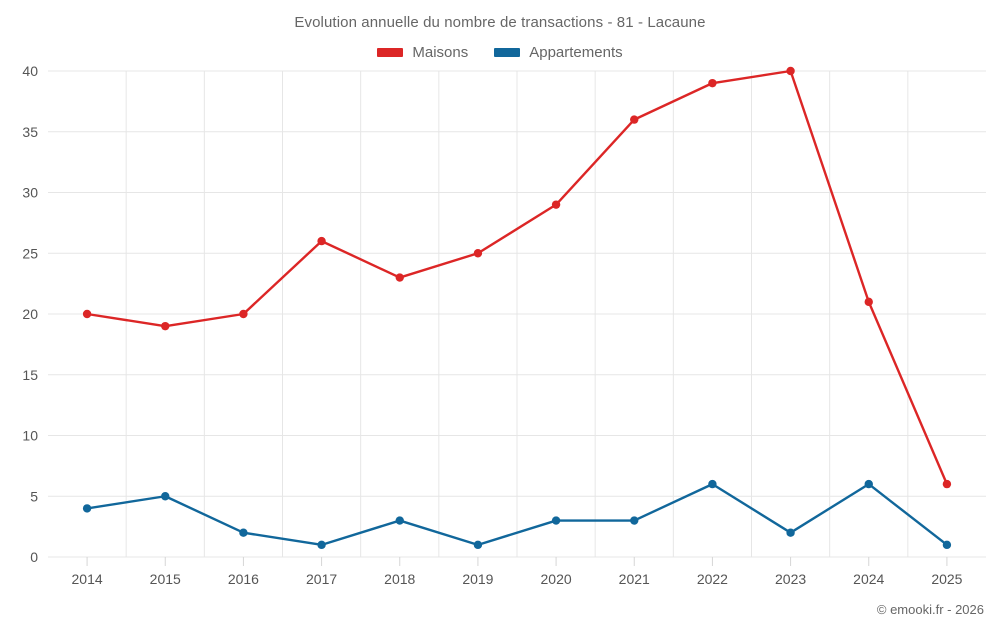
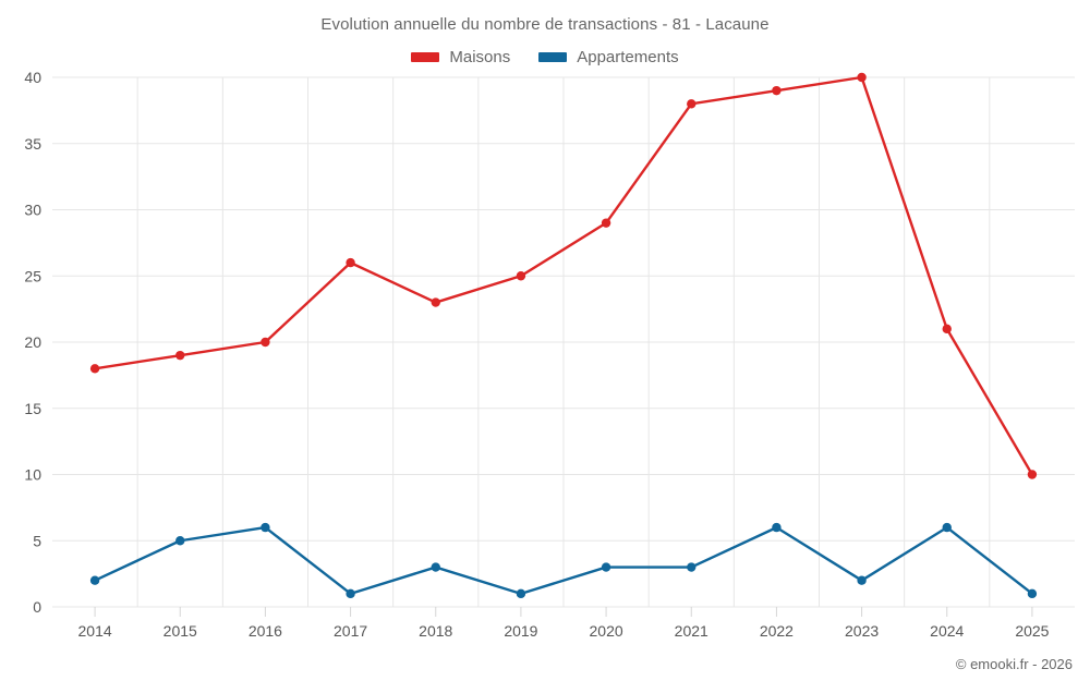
Maisons/2014: 20 -> 18
Appartements/2014: 4 -> 2
Appartements/2016: 2 -> 6
Maisons/2021: 36 -> 38
Maisons/2025: 6 -> 10
